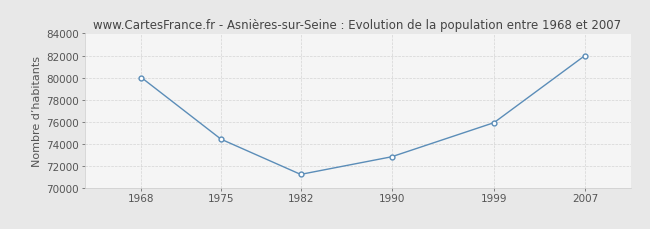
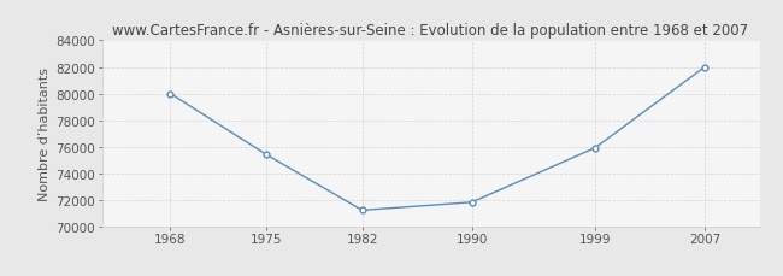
1975: 74400 -> 75400
1990: 72800 -> 71800
